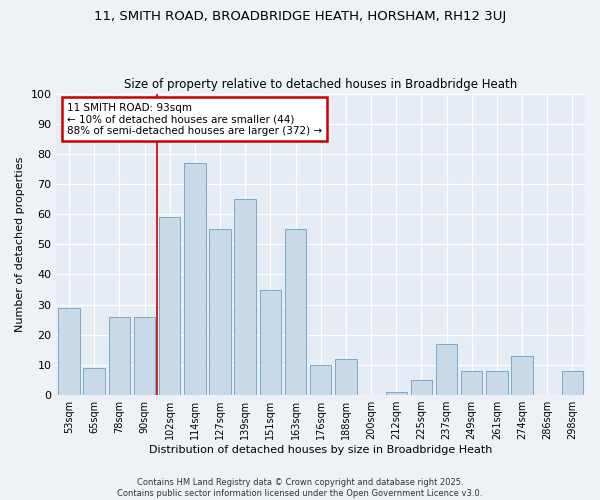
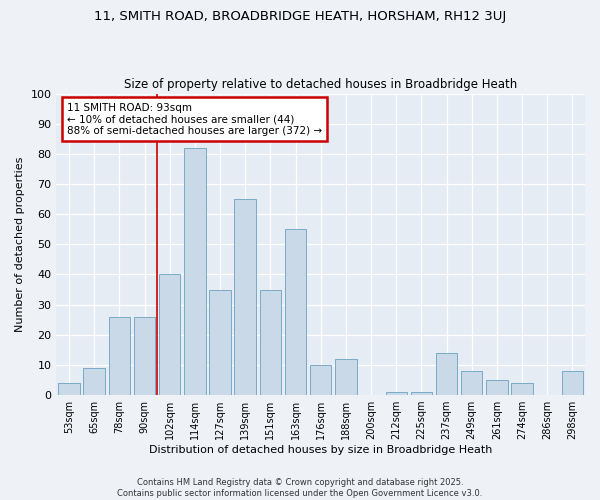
53sqm: 29 -> 4
102sqm: 59 -> 40
114sqm: 77 -> 82
127sqm: 55 -> 35
225sqm: 5 -> 1
237sqm: 17 -> 14
261sqm: 8 -> 5
274sqm: 13 -> 4
